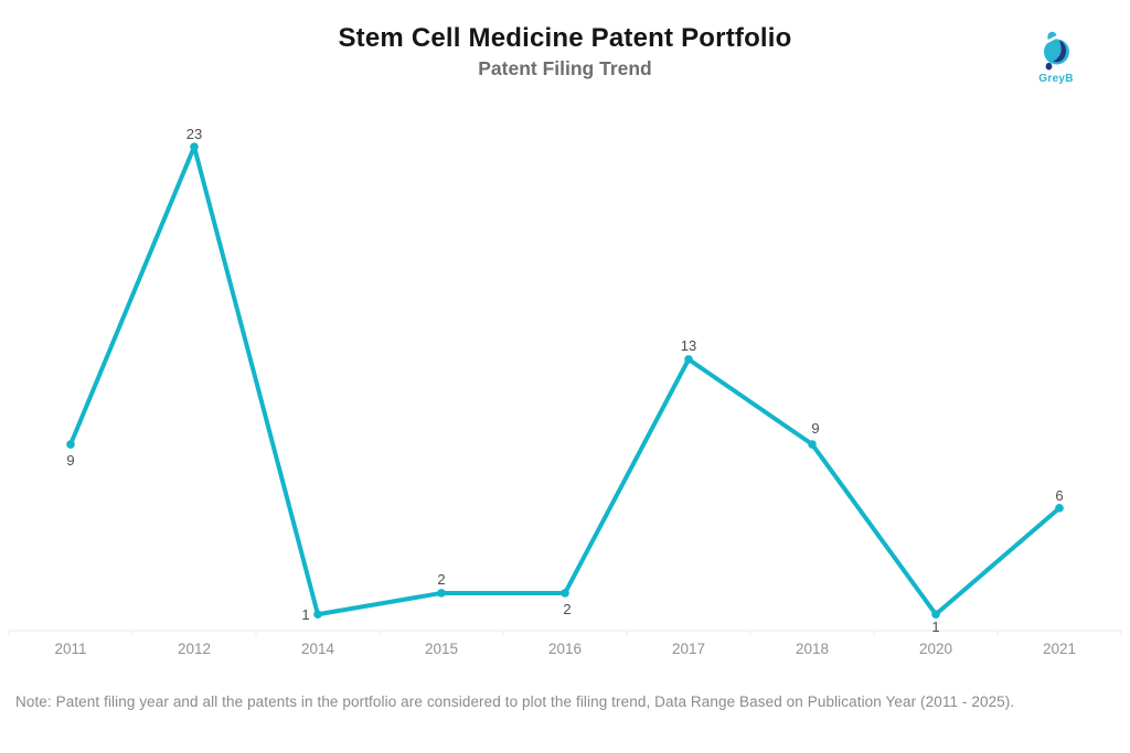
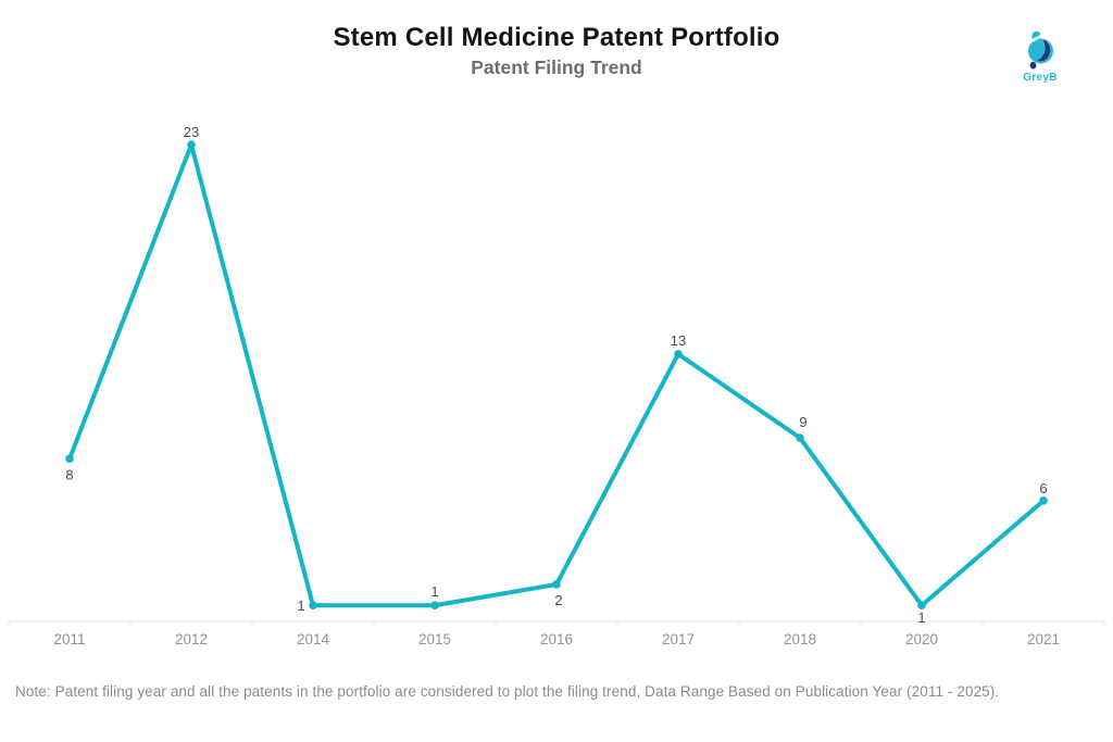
2011: 9 -> 8
2015: 2 -> 1
